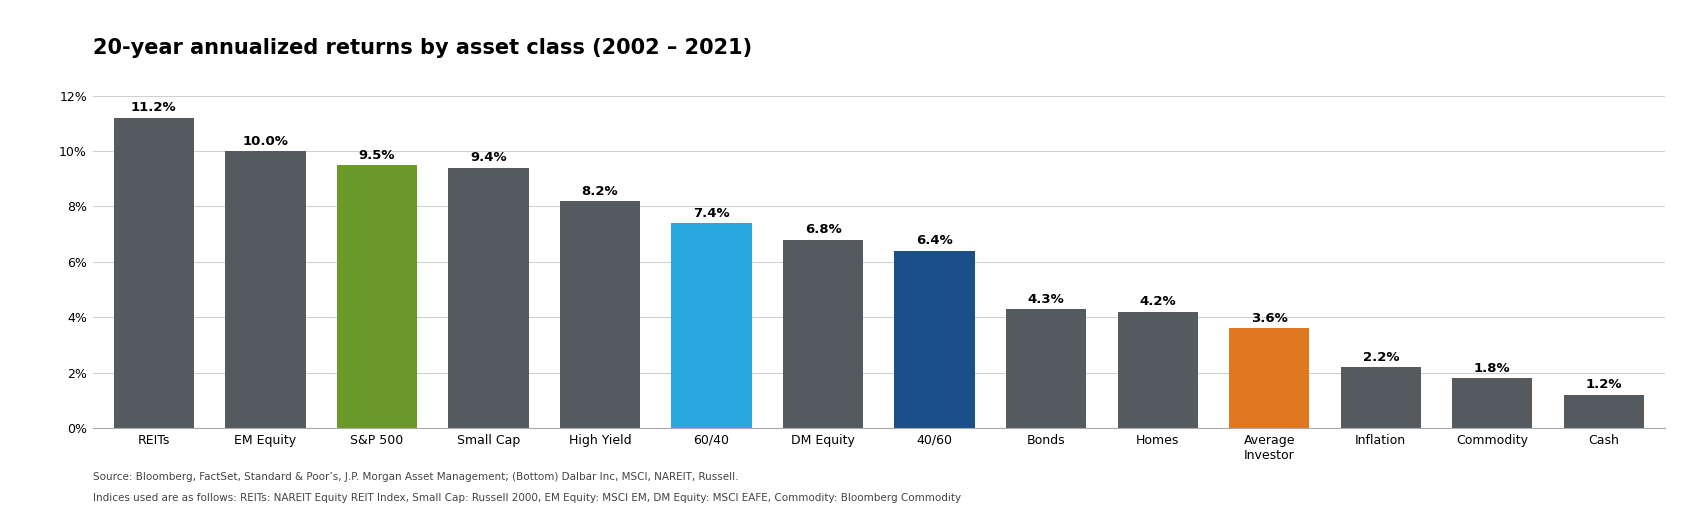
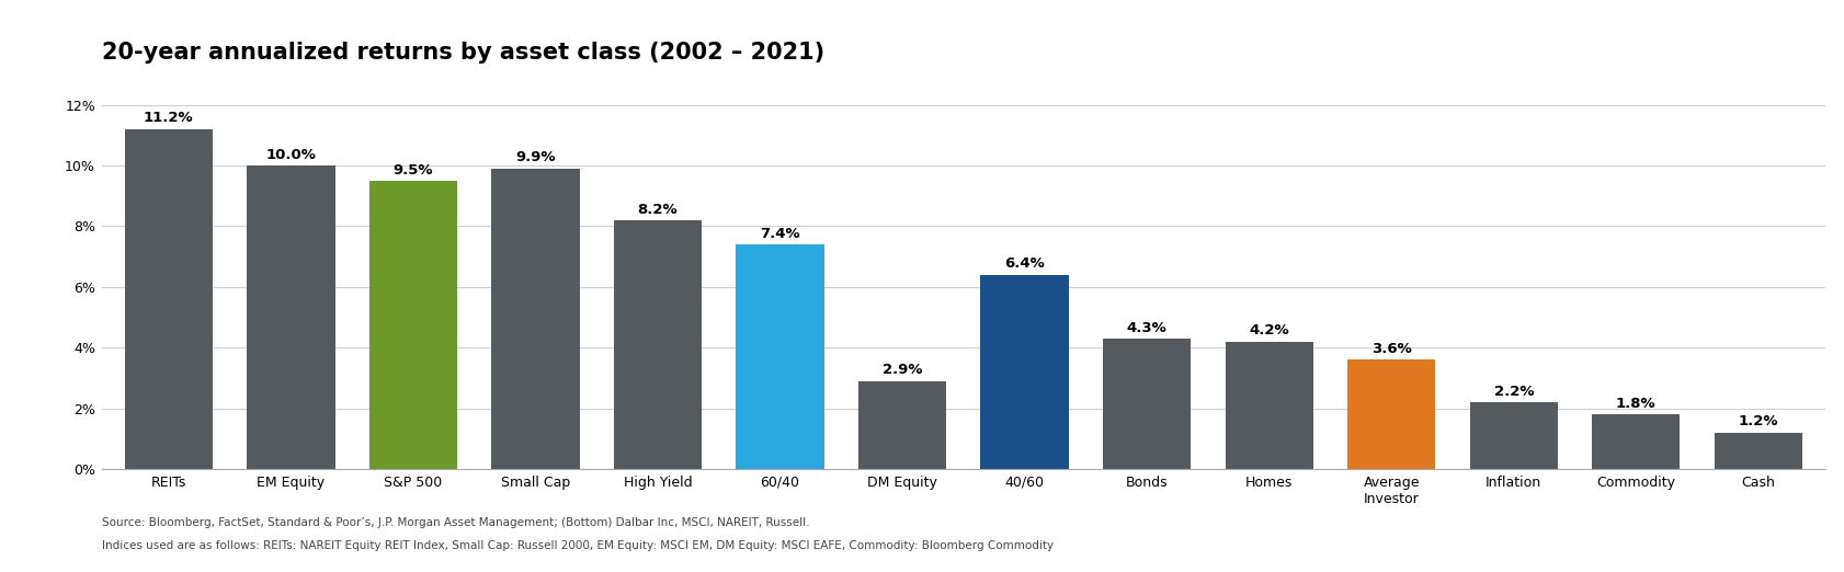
Small Cap: 9.4% -> 9.9%
DM Equity: 6.8% -> 2.9%
